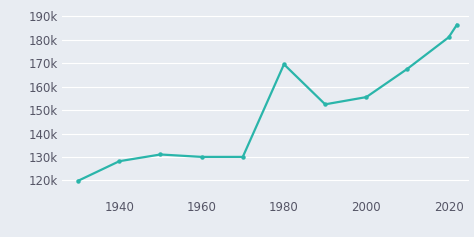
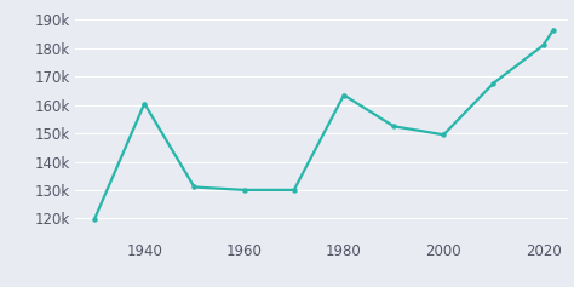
1940: 128.2k -> 160.5k
1980: 169.6k -> 163.5k
2000: 155.6k -> 149.5k
